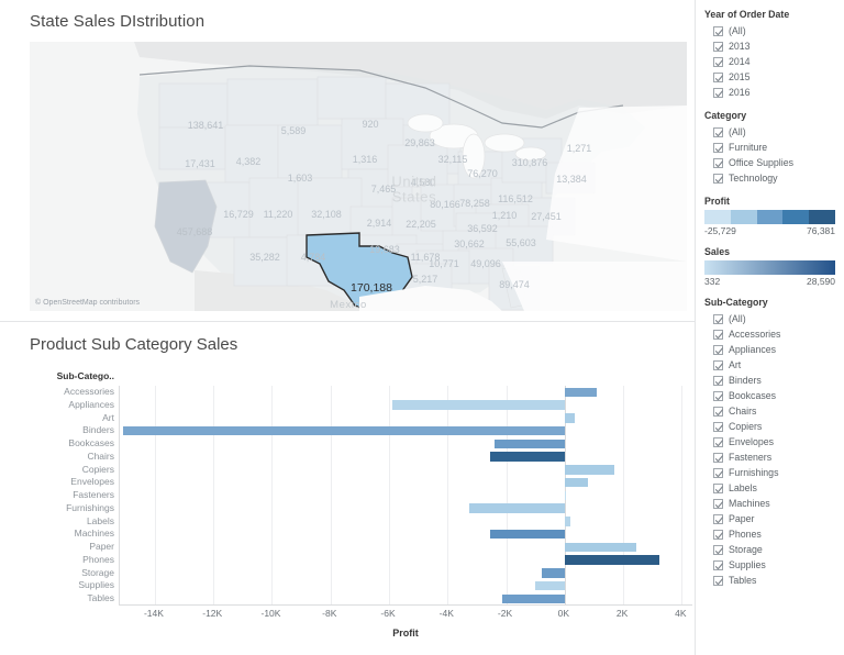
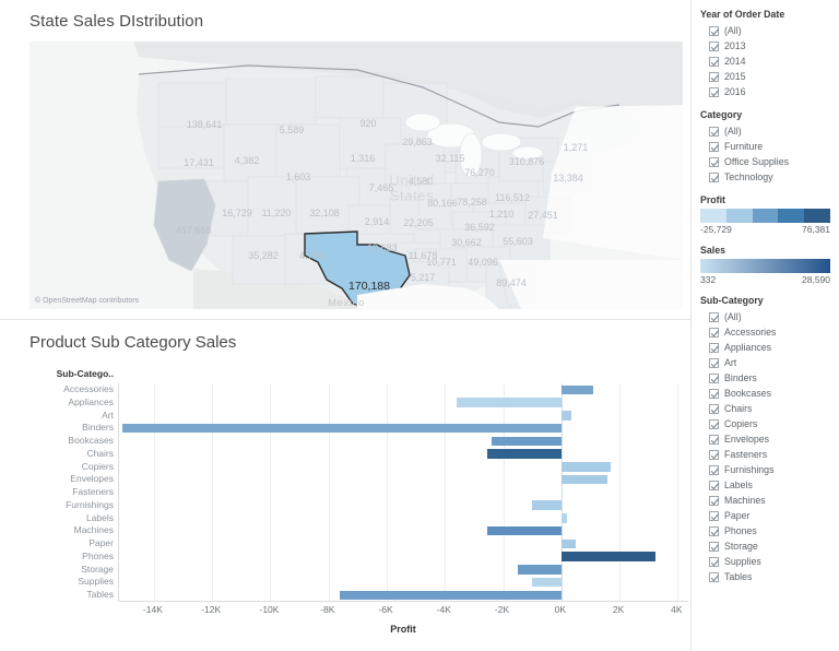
Appliances: -5.9K -> -3.6K
Envelopes: 0.8K -> 1.6K
Furnishings: -3.2K -> -1.0K
Paper: 2.4K -> 0.5K
Storage: -0.8K -> -1.5K
Tables: -2.2K -> -7.6K
